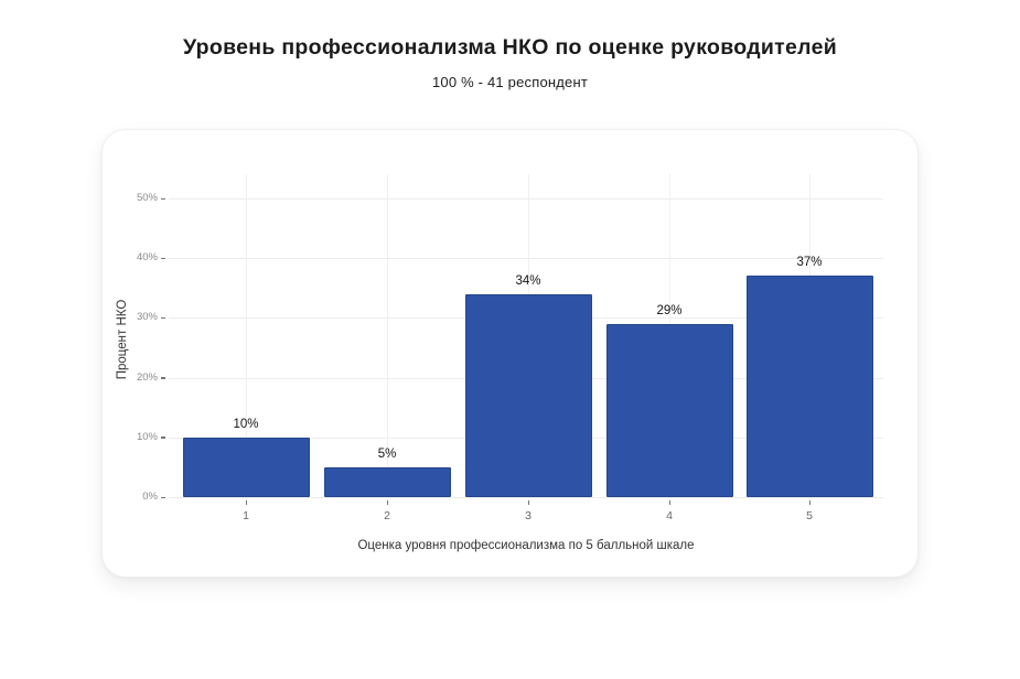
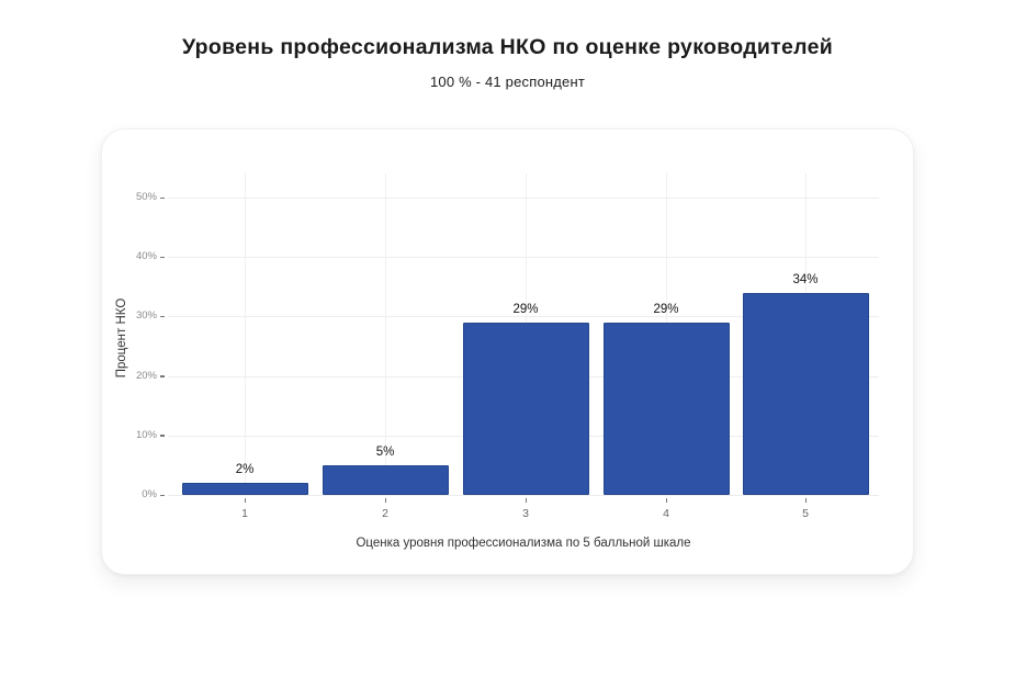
1: 10% -> 2%
3: 34% -> 29%
5: 37% -> 34%
